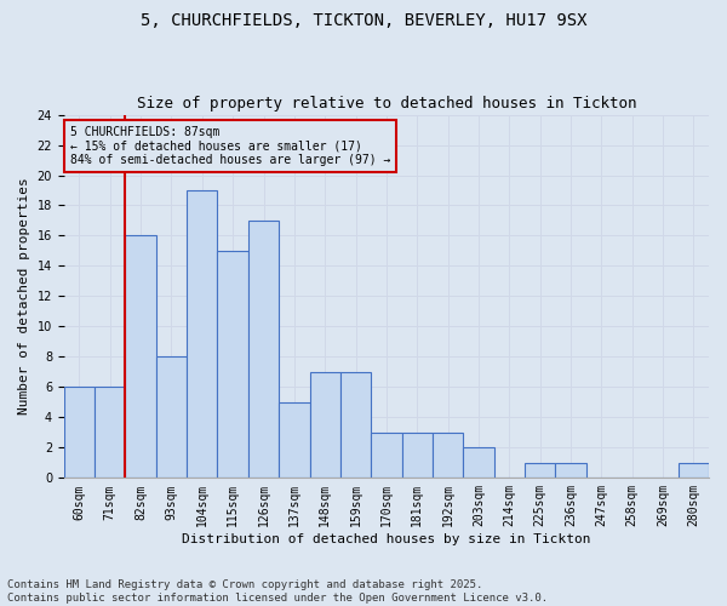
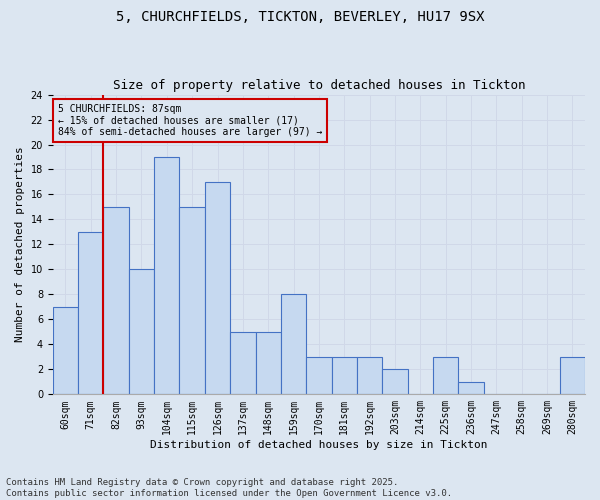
60sqm: 6 -> 7
71sqm: 6 -> 13
82sqm: 16 -> 15
93sqm: 8 -> 10
148sqm: 7 -> 5
159sqm: 7 -> 8
225sqm: 1 -> 3
280sqm: 1 -> 3
